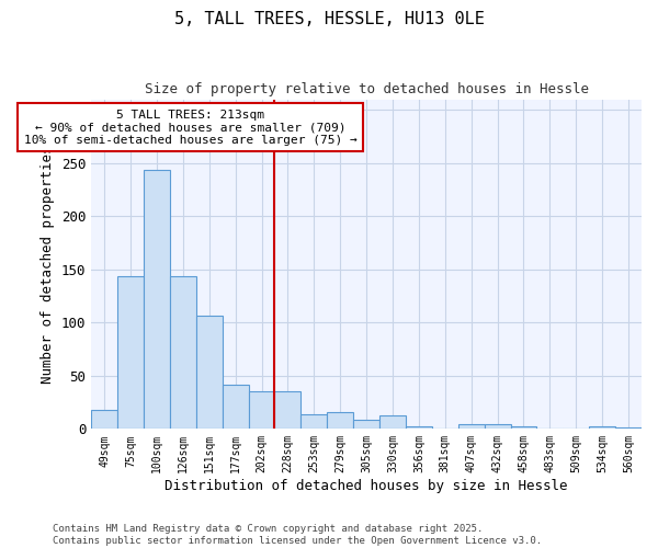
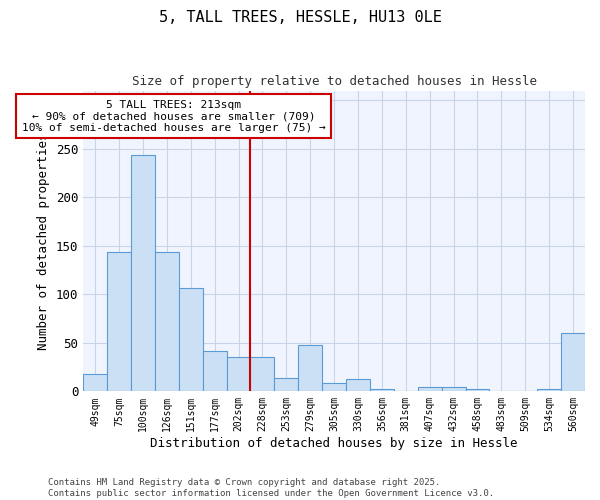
279sqm: 16 -> 48
560sqm: 1 -> 60
